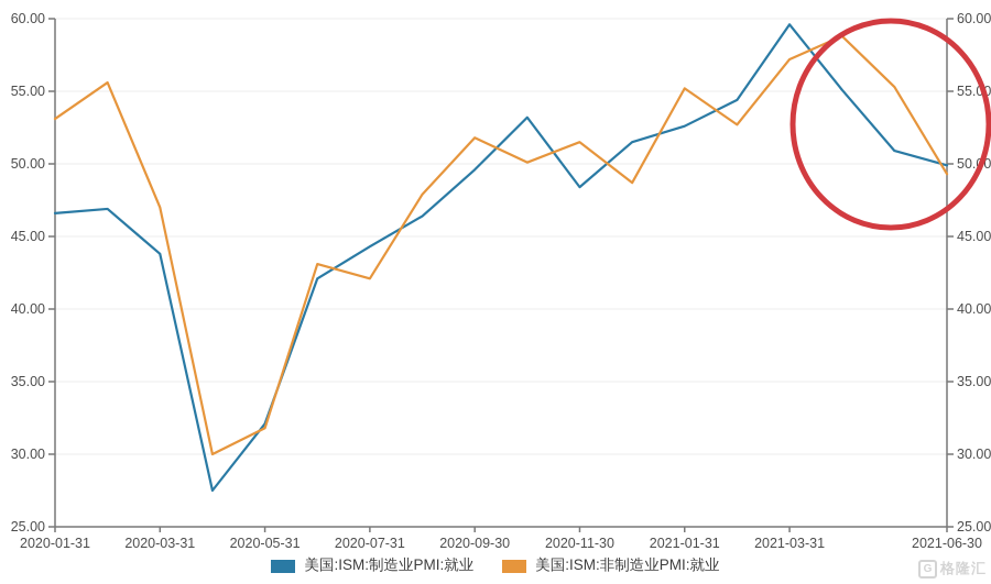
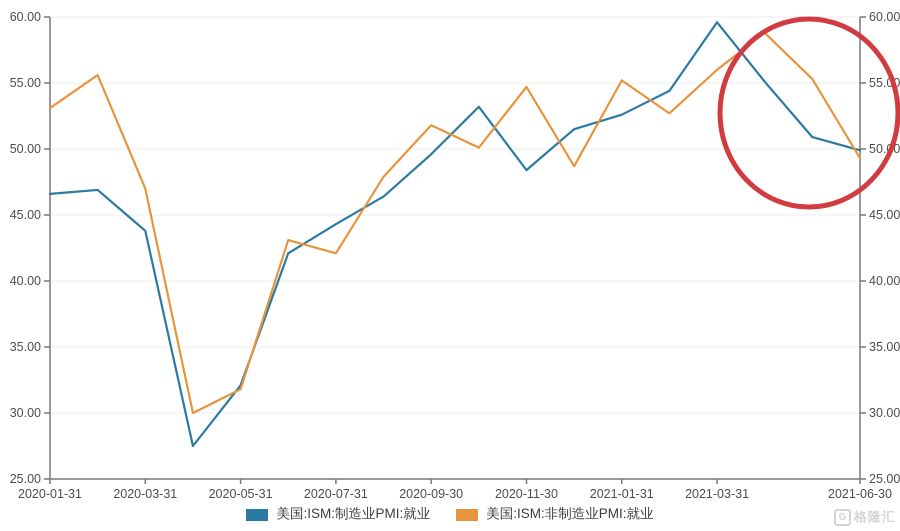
美国:ISM:非制造业PMI:就业/2020-11-30: 51.5 -> 54.7
美国:ISM:非制造业PMI:就业/2021-03-31: 57.2 -> 56.0
